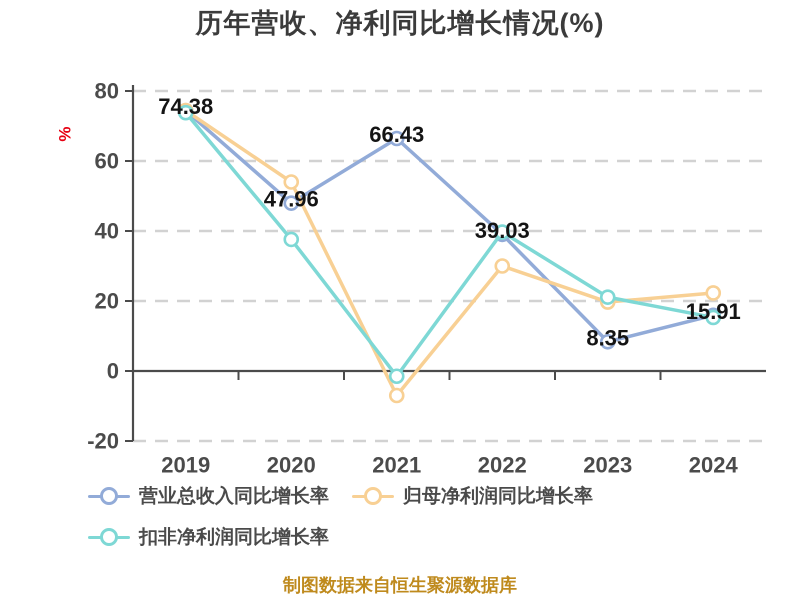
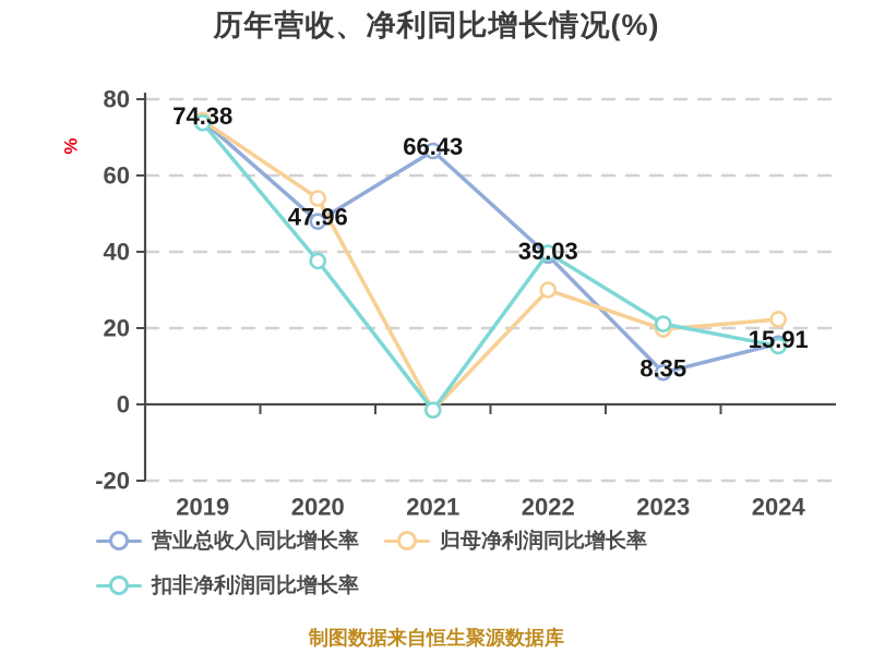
归母净利润同比增长率/2021: -7 -> -2
